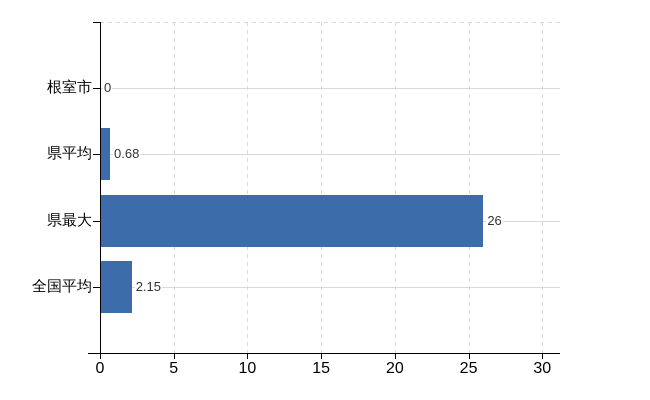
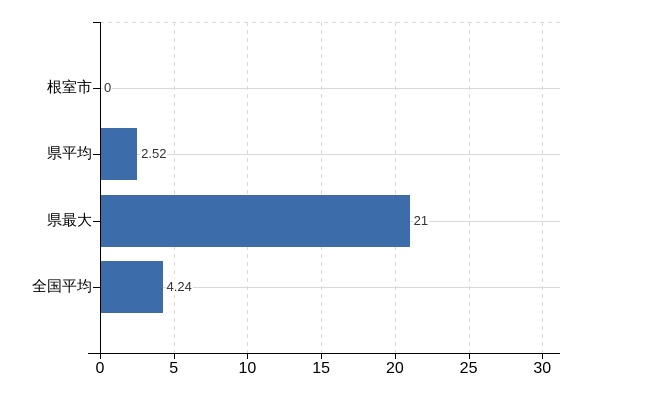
県平均: 0.68 -> 2.52
県最大: 26 -> 21
全国平均: 2.15 -> 4.24
